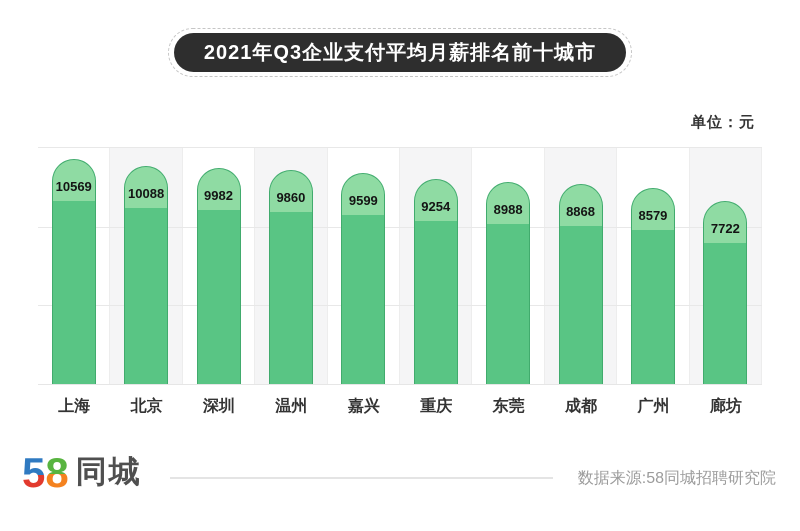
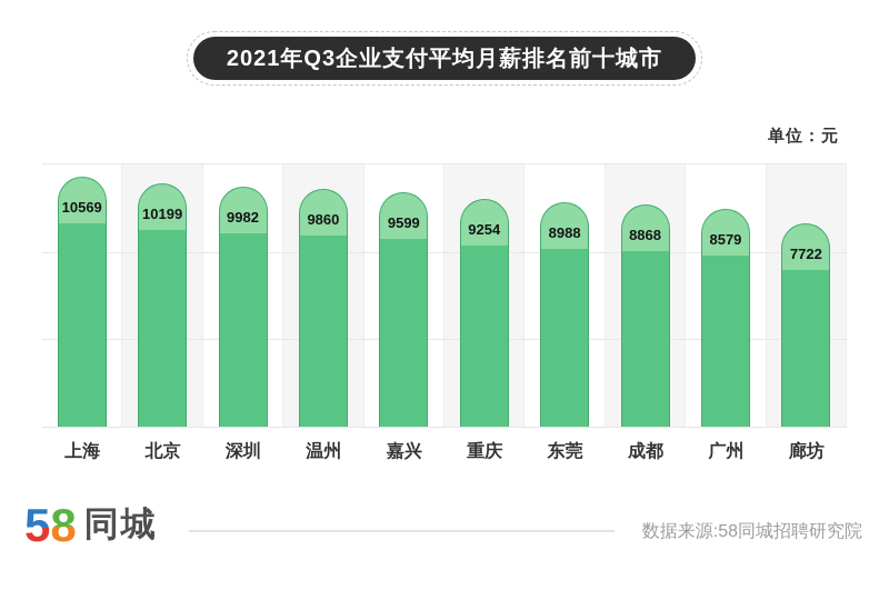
北京: 10088 -> 10199
